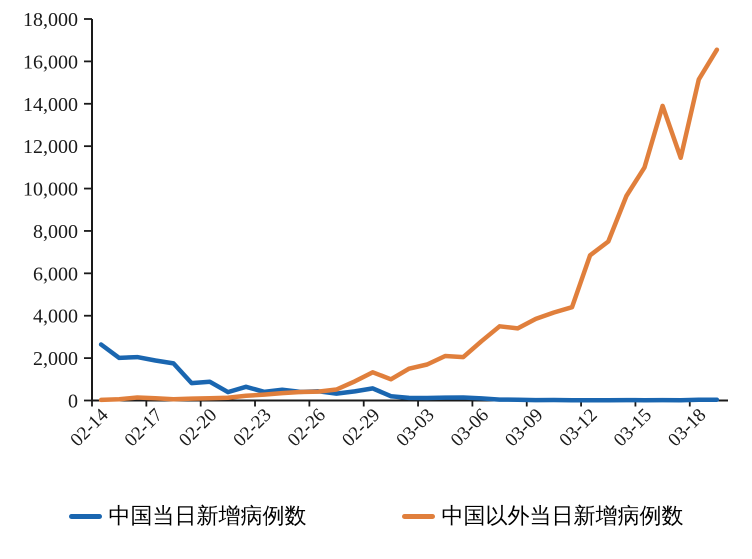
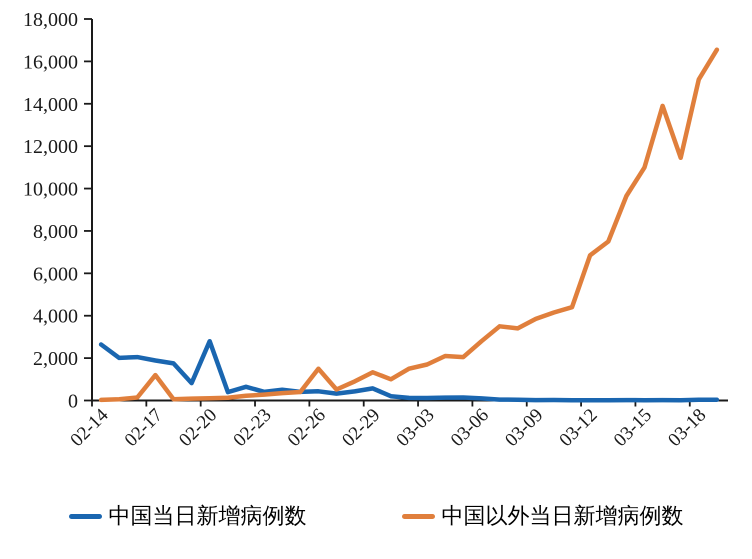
中国以外当日新增病例数/02-17: 100 -> 1200
中国当日新增病例数/02-20: 900 -> 2800
中国以外当日新增病例数/02-26: 400 -> 1500
